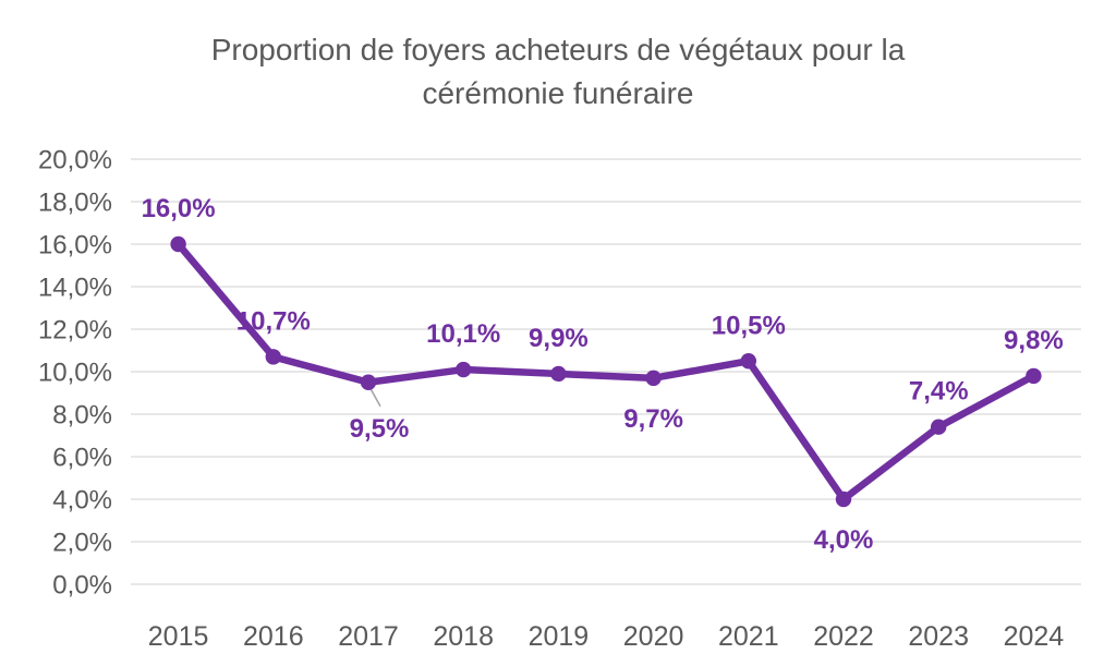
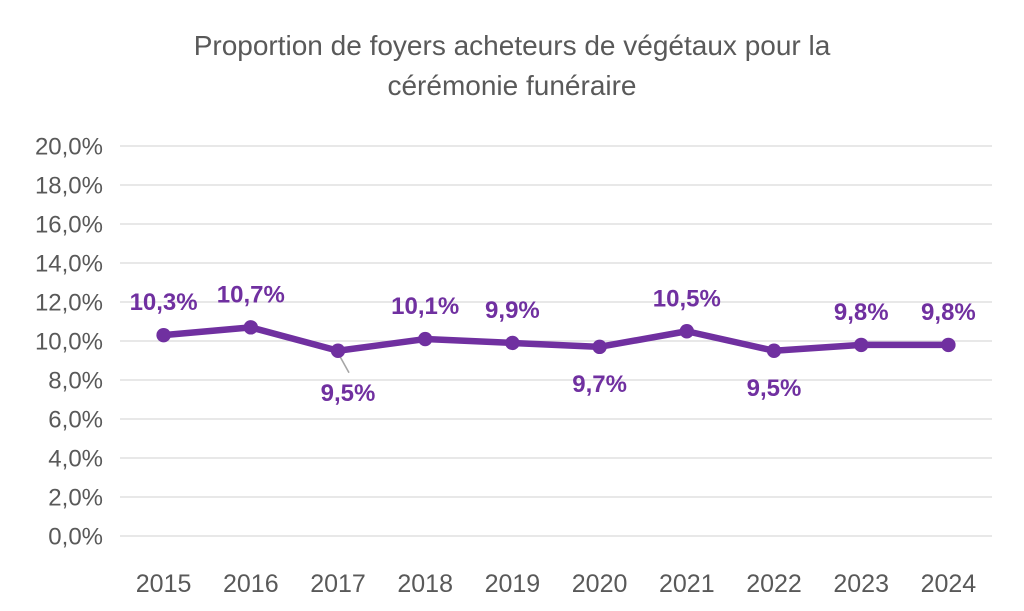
2015: 16,0% -> 10,3%
2022: 4,0% -> 9,5%
2023: 7,4% -> 9,8%
